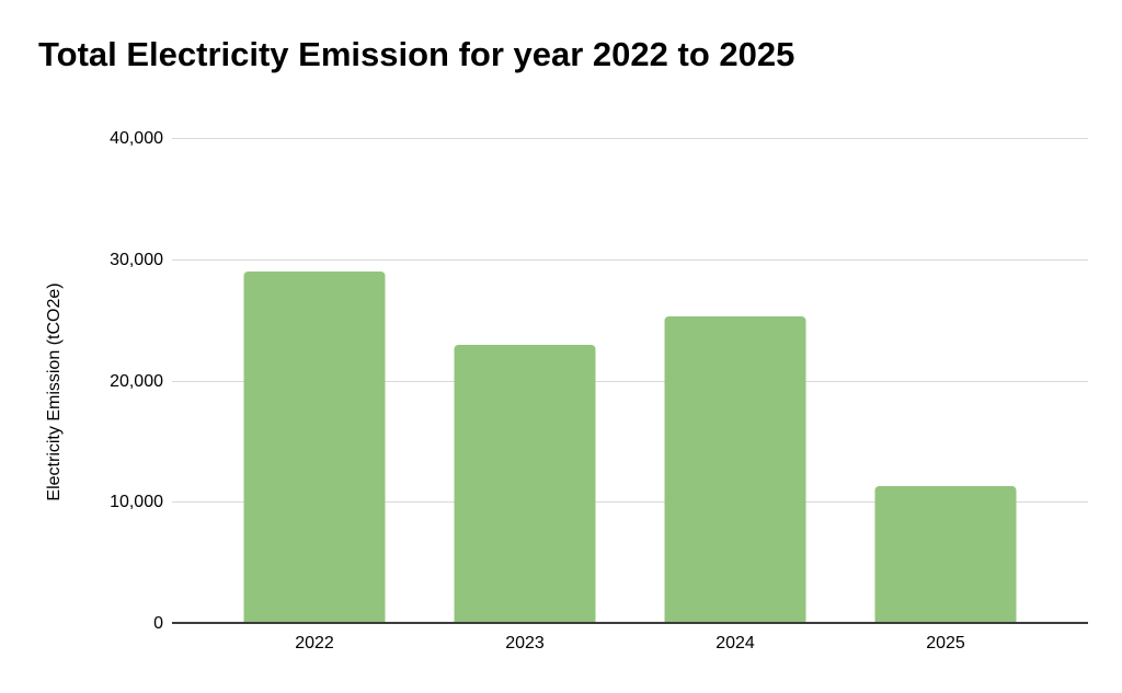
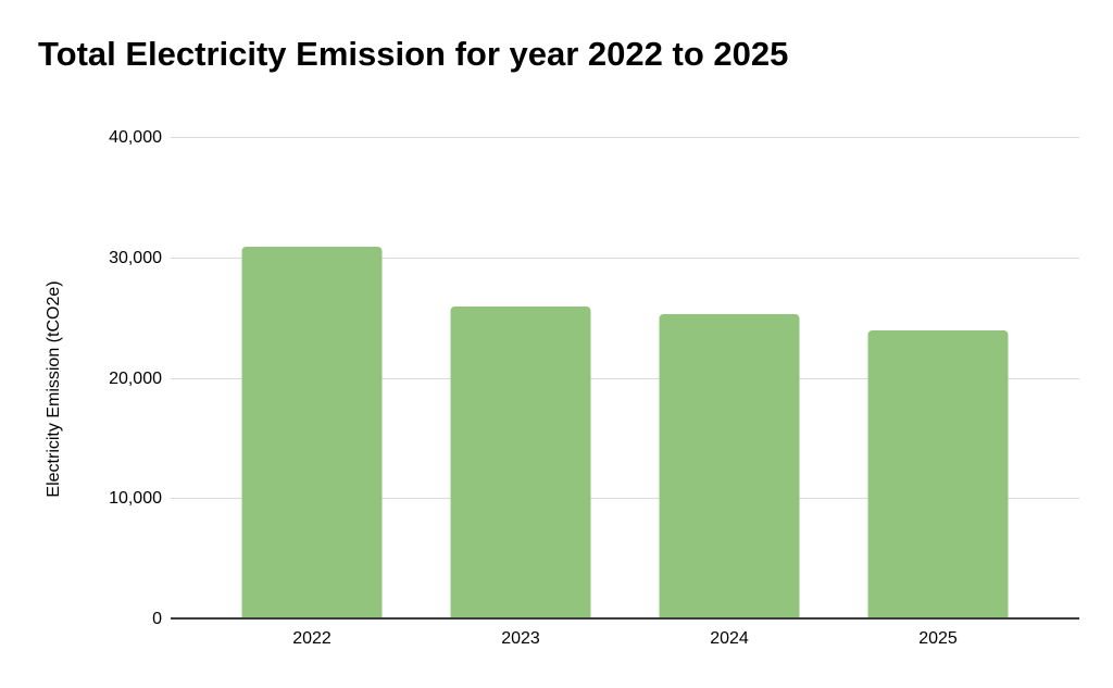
2022: 29100 -> 31000
2023: 23000 -> 26000
2025: 11400 -> 24000
